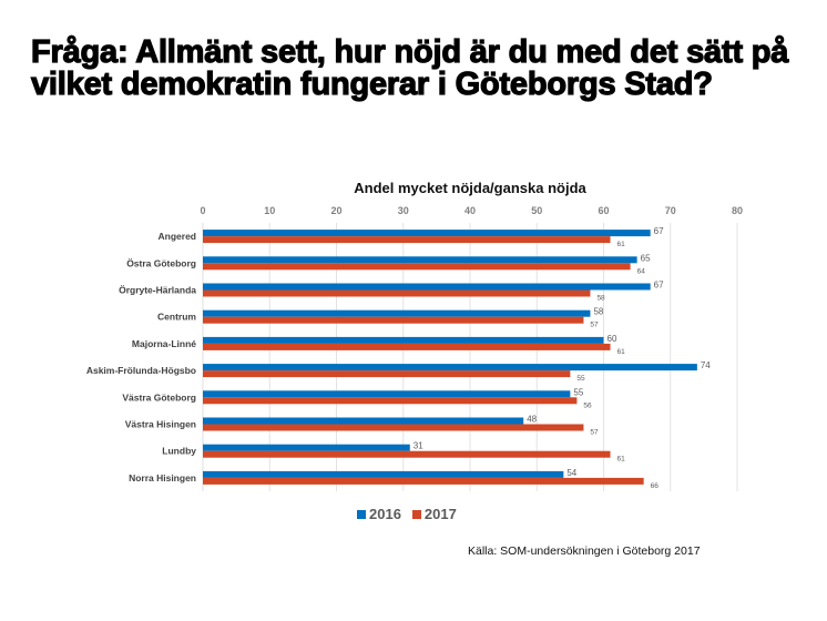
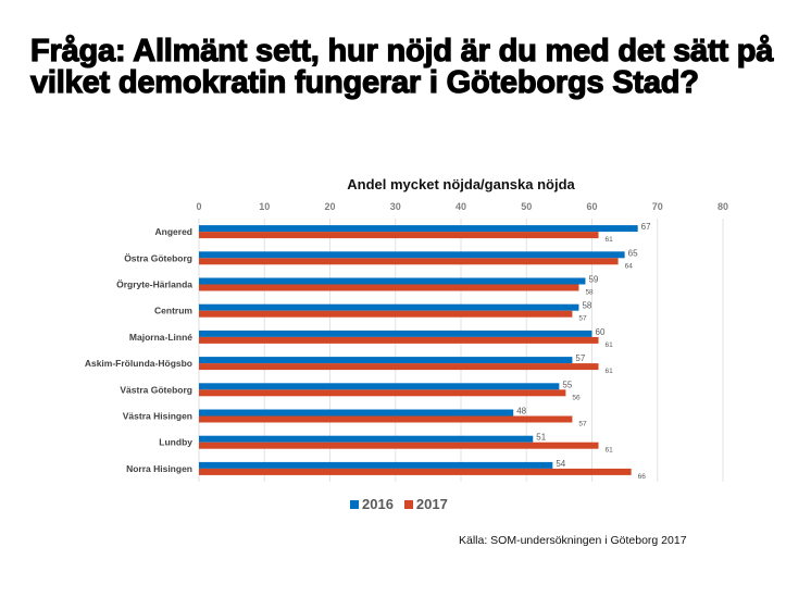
2016/Örgryte-Härlanda: 67 -> 59
2016/Askim-Frölunda-Högsbo: 74 -> 57
2017/Askim-Frölunda-Högsbo: 55 -> 61
2016/Lundby: 31 -> 51
